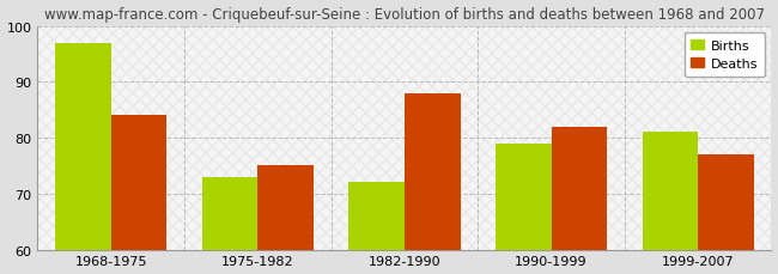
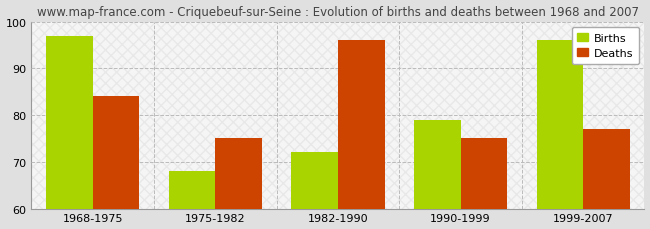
Births/1975-1982: 73 -> 68
Deaths/1982-1990: 88 -> 96
Deaths/1990-1999: 82 -> 75
Births/1999-2007: 81 -> 96
